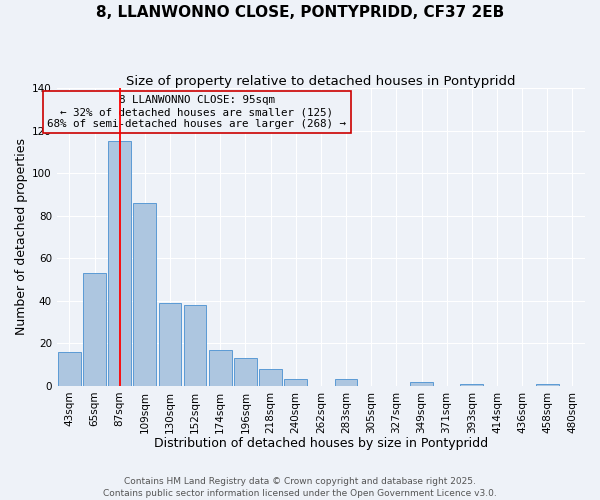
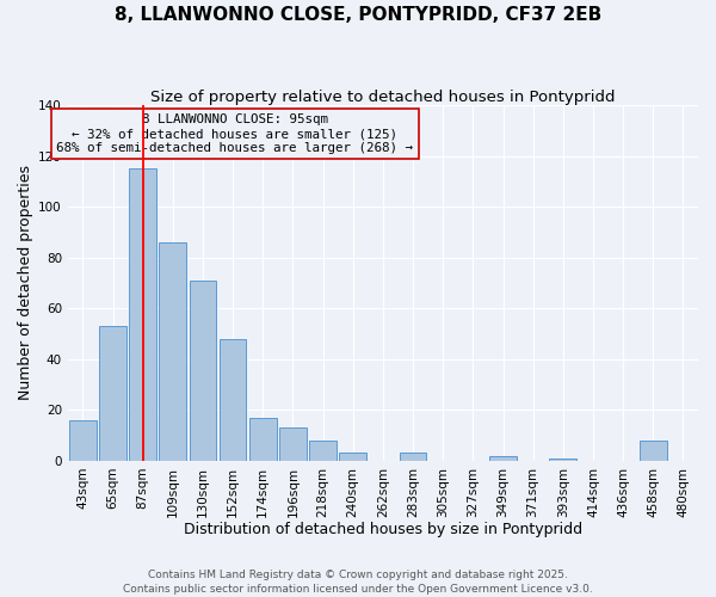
130sqm: 39 -> 71
152sqm: 38 -> 48
458sqm: 1 -> 8
